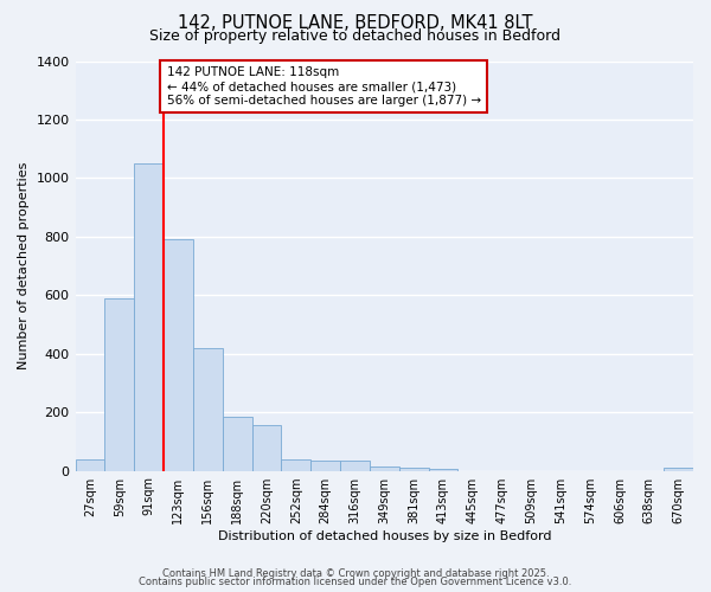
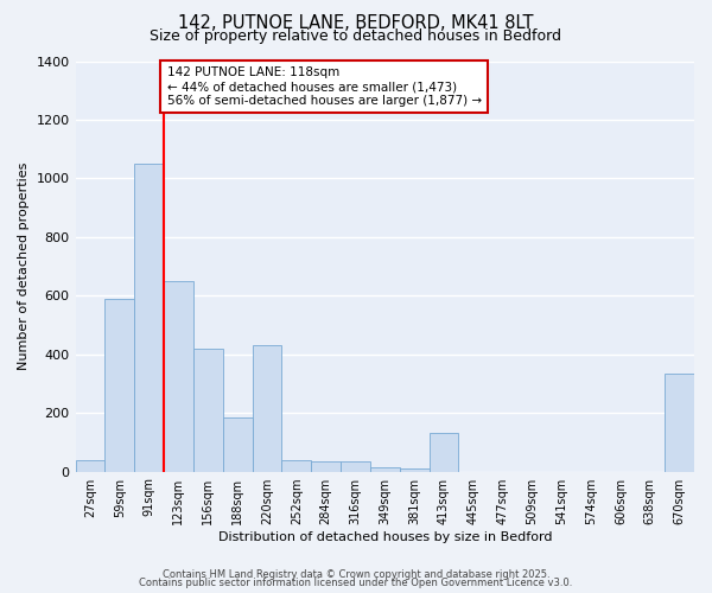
123sqm: 790 -> 650
220sqm: 155 -> 430
413sqm: 8 -> 130
670sqm: 10 -> 335
